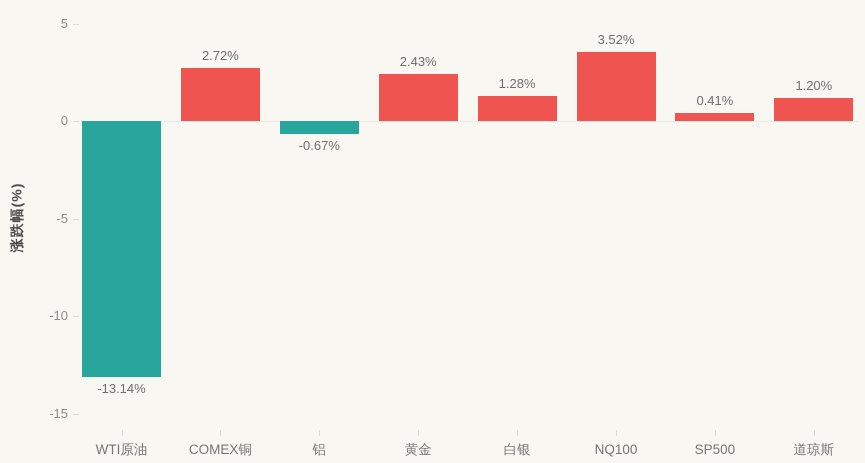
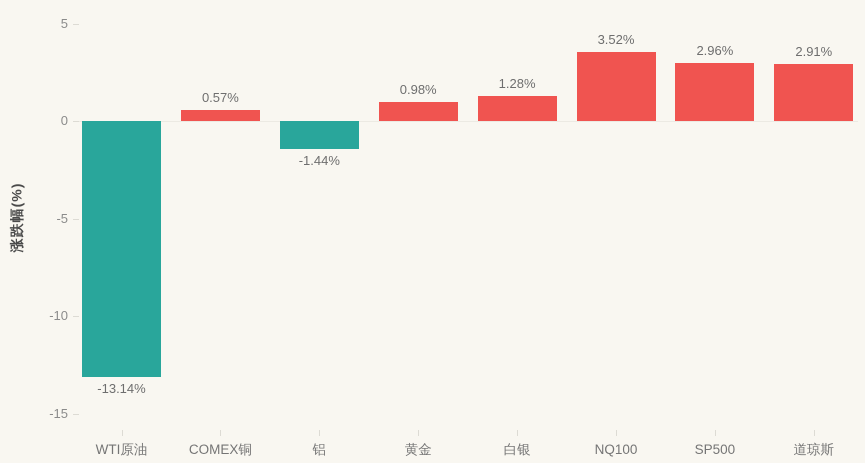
COMEX铜: 2.72% -> 0.57%
铝: -0.67% -> -1.44%
黄金: 2.43% -> 0.98%
SP500: 0.41% -> 2.96%
道琼斯: 1.20% -> 2.91%
